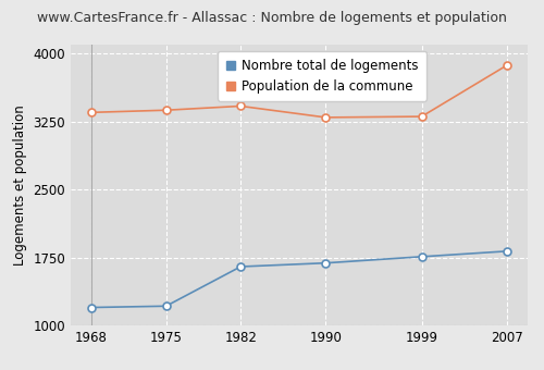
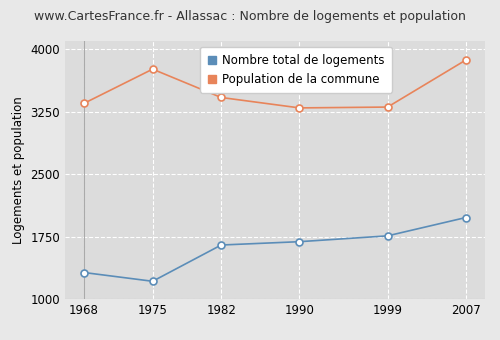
Nombre total de logements/1968: 1200 -> 1320
Population de la commune/1975: 3380 -> 3760
Nombre total de logements/2007: 1820 -> 1980
